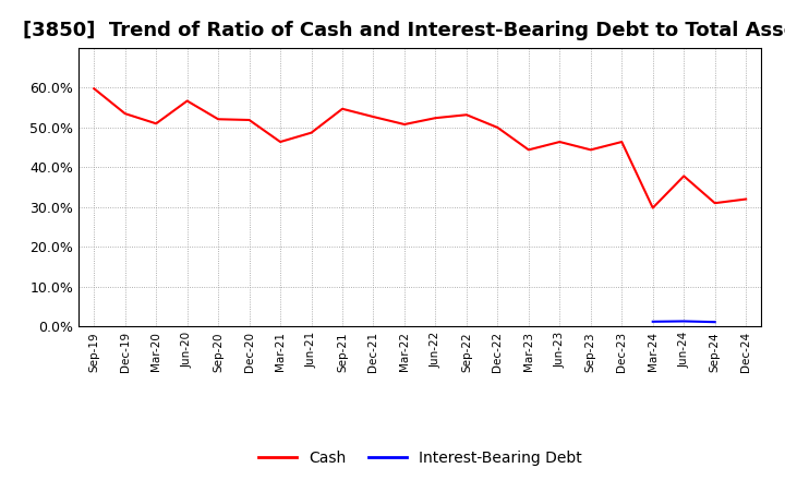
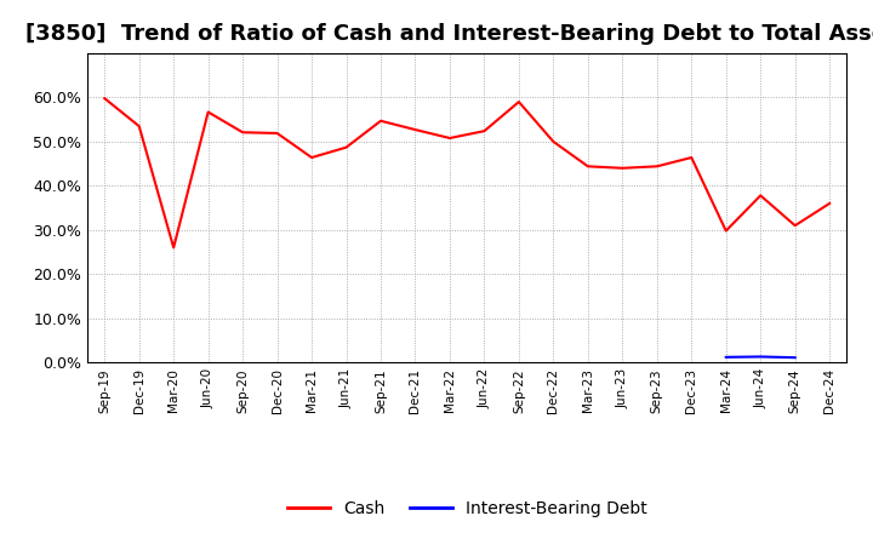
Cash/Mar-20: 51.0% -> 26.0%
Cash/Sep-22: 53.2% -> 59.0%
Cash/Jun-23: 46.4% -> 44.0%
Cash/Dec-24: 32.0% -> 36.0%
